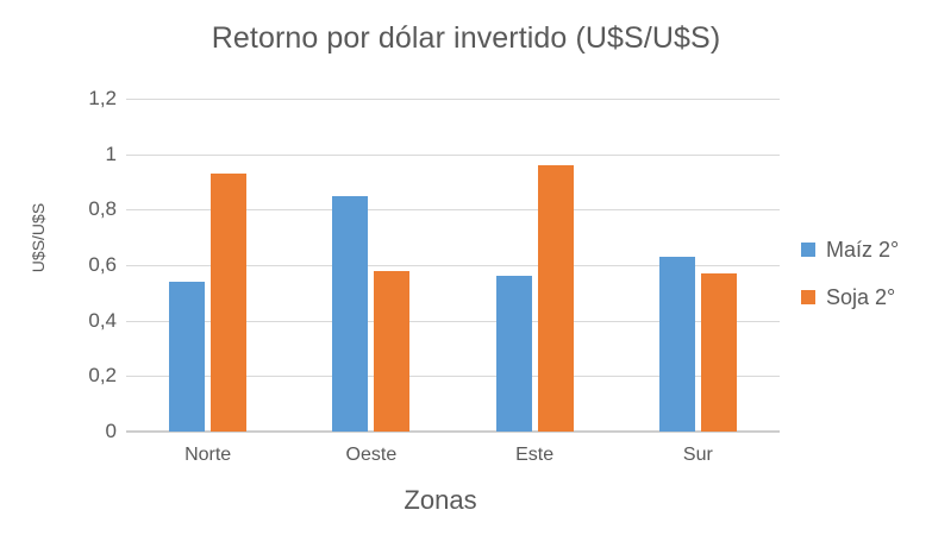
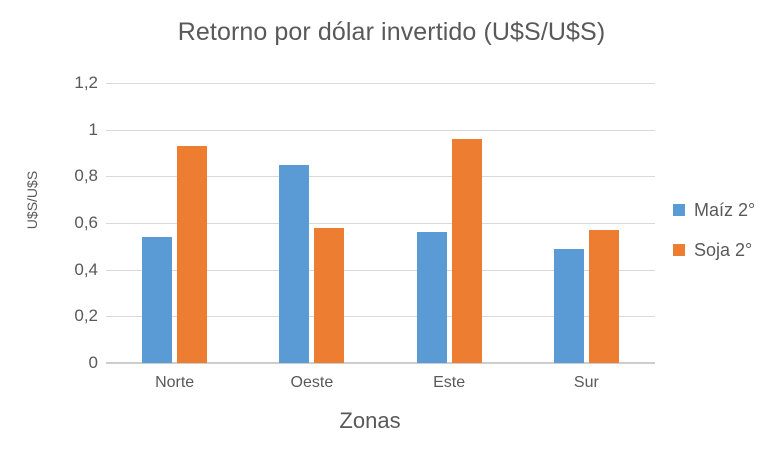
Maíz 2°/Sur: 0,63 -> 0,49
